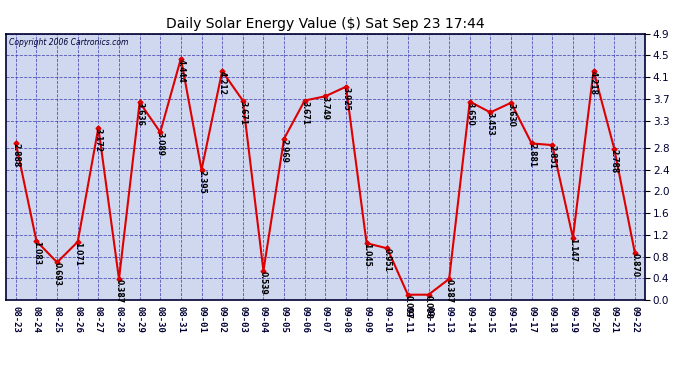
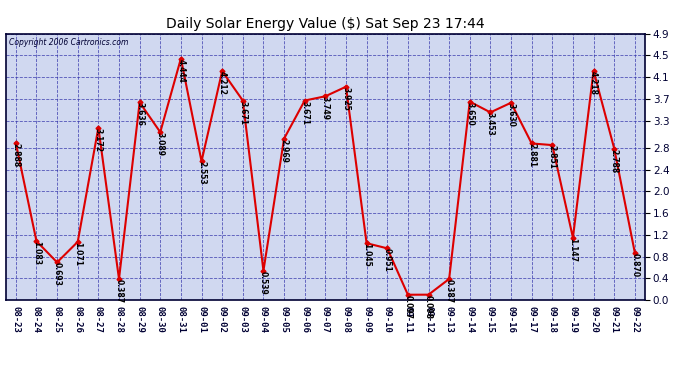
09-01: 2.395 -> 2.553
